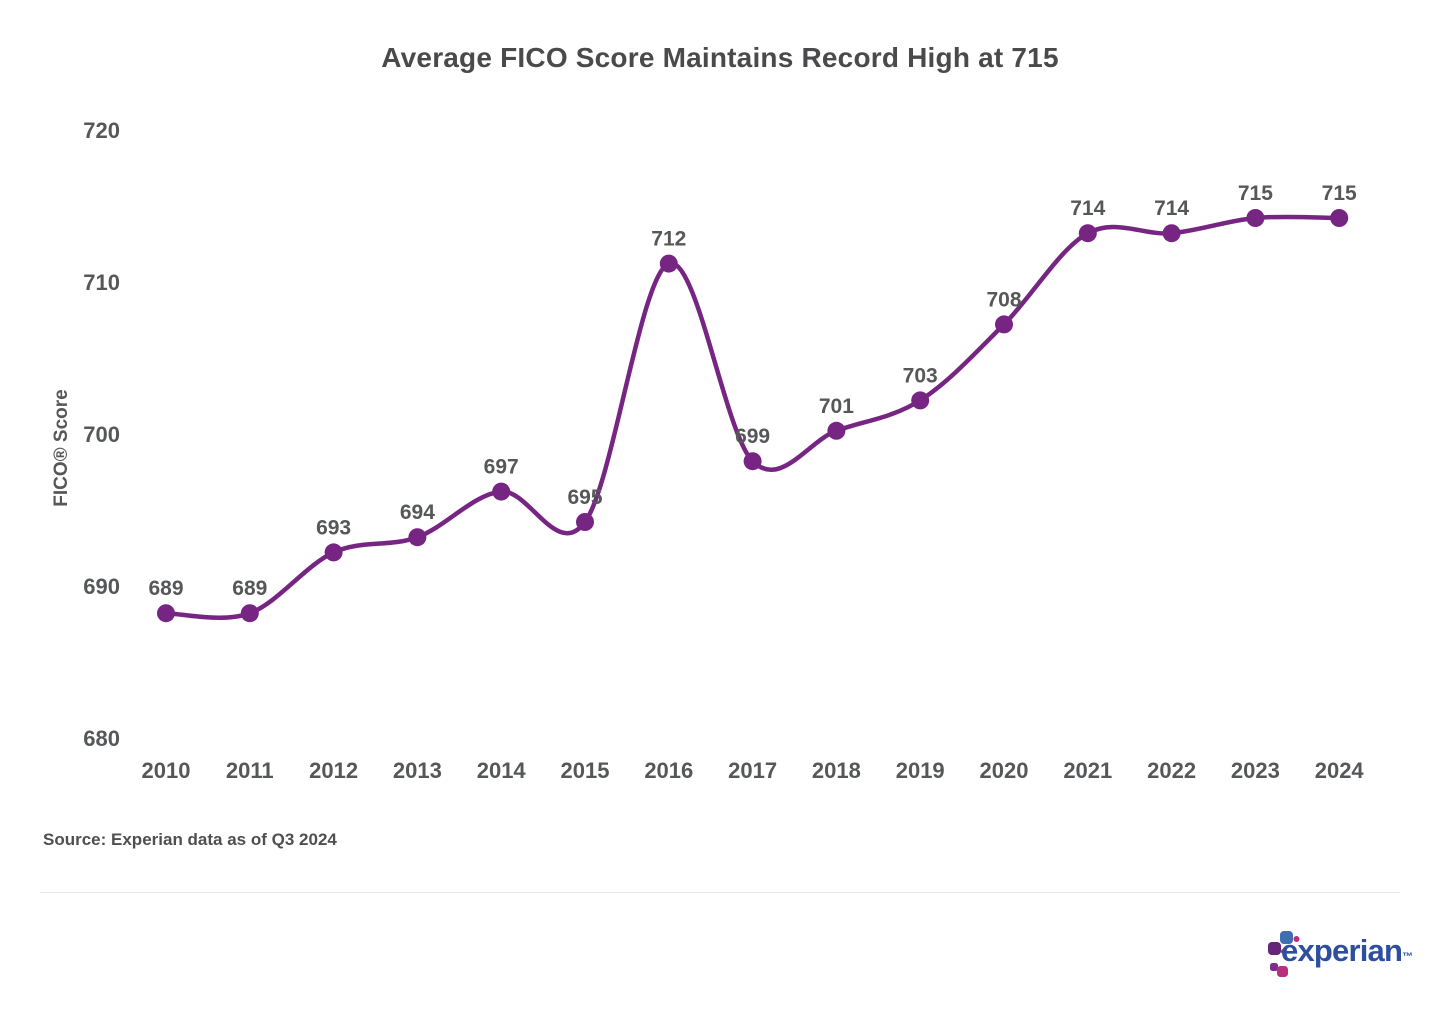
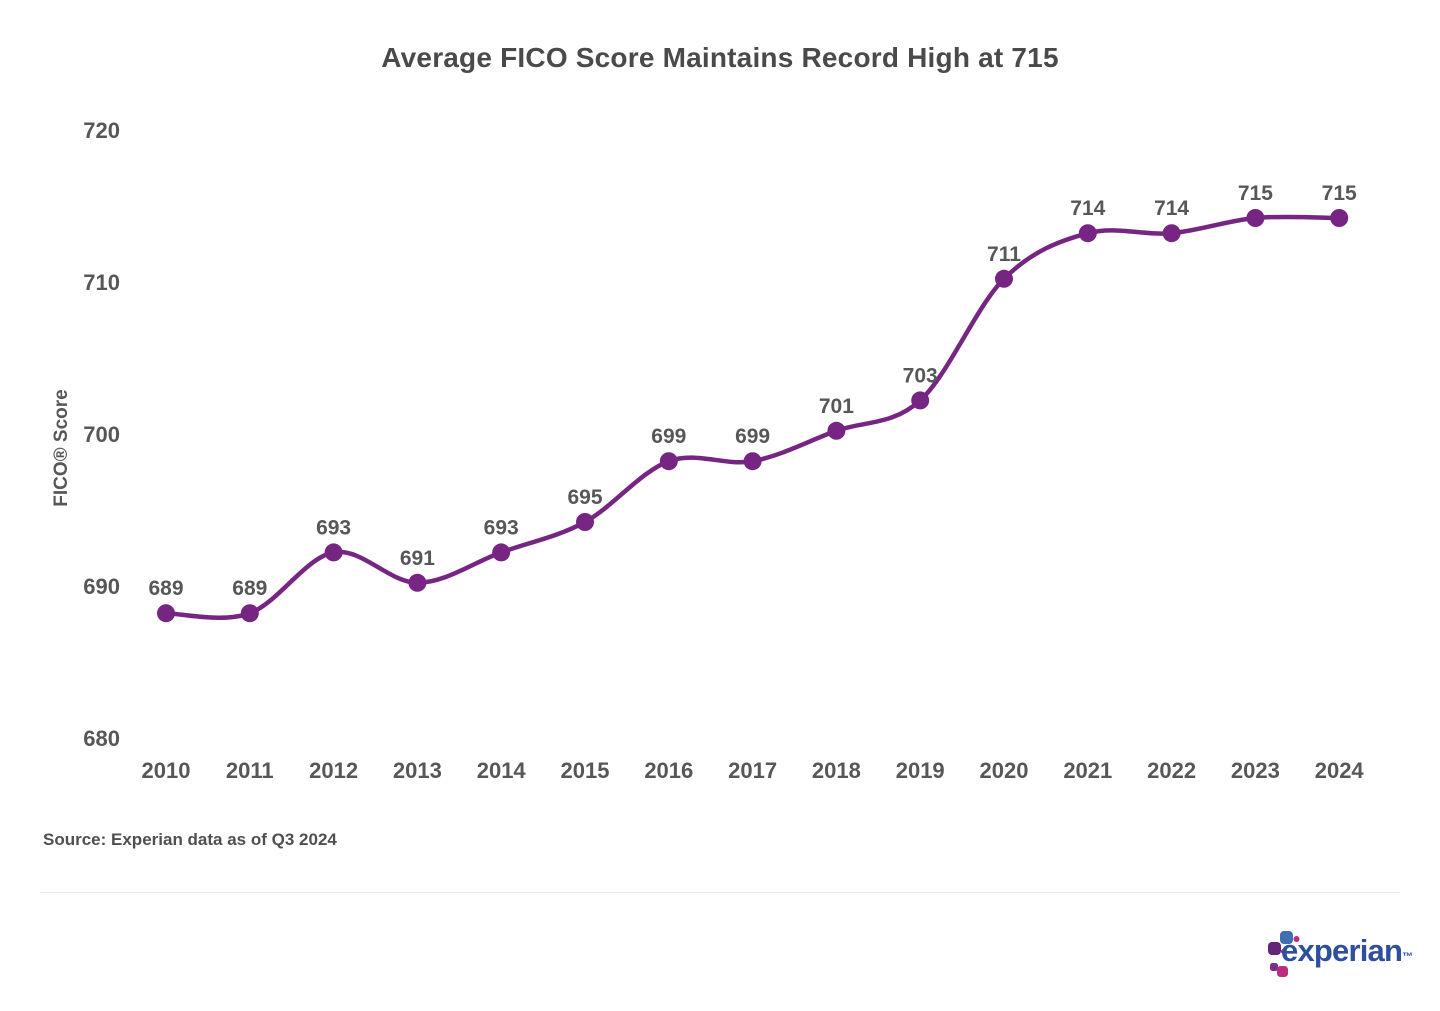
2013: 694 -> 691
2014: 697 -> 693
2016: 712 -> 699
2020: 708 -> 711
